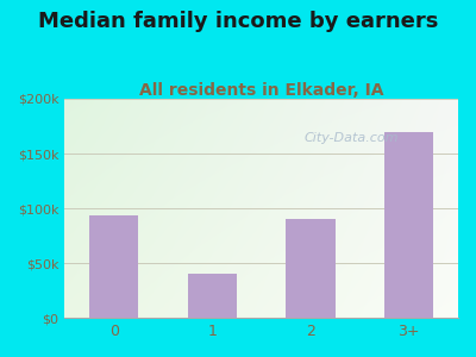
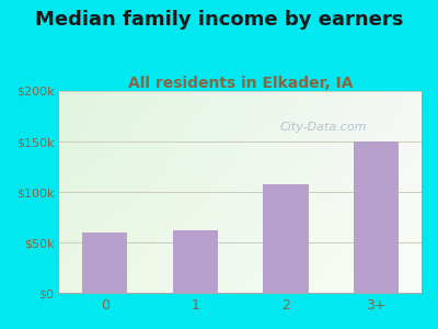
0: $94k -> $60k
1: $40k -> $62k
2: $90k -> $108k
3+: $170k -> $150k
